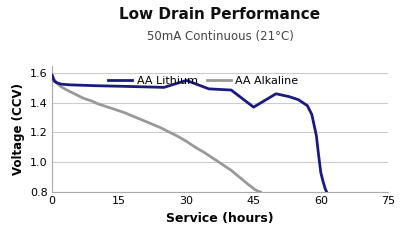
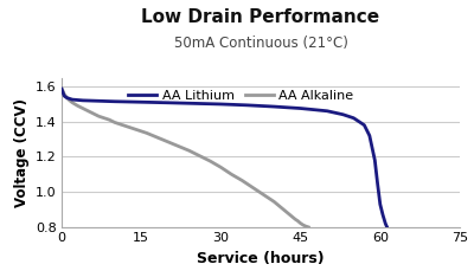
AA Lithium/30: 1.55 -> 1.50
AA Lithium/45: 1.37 -> 1.48
